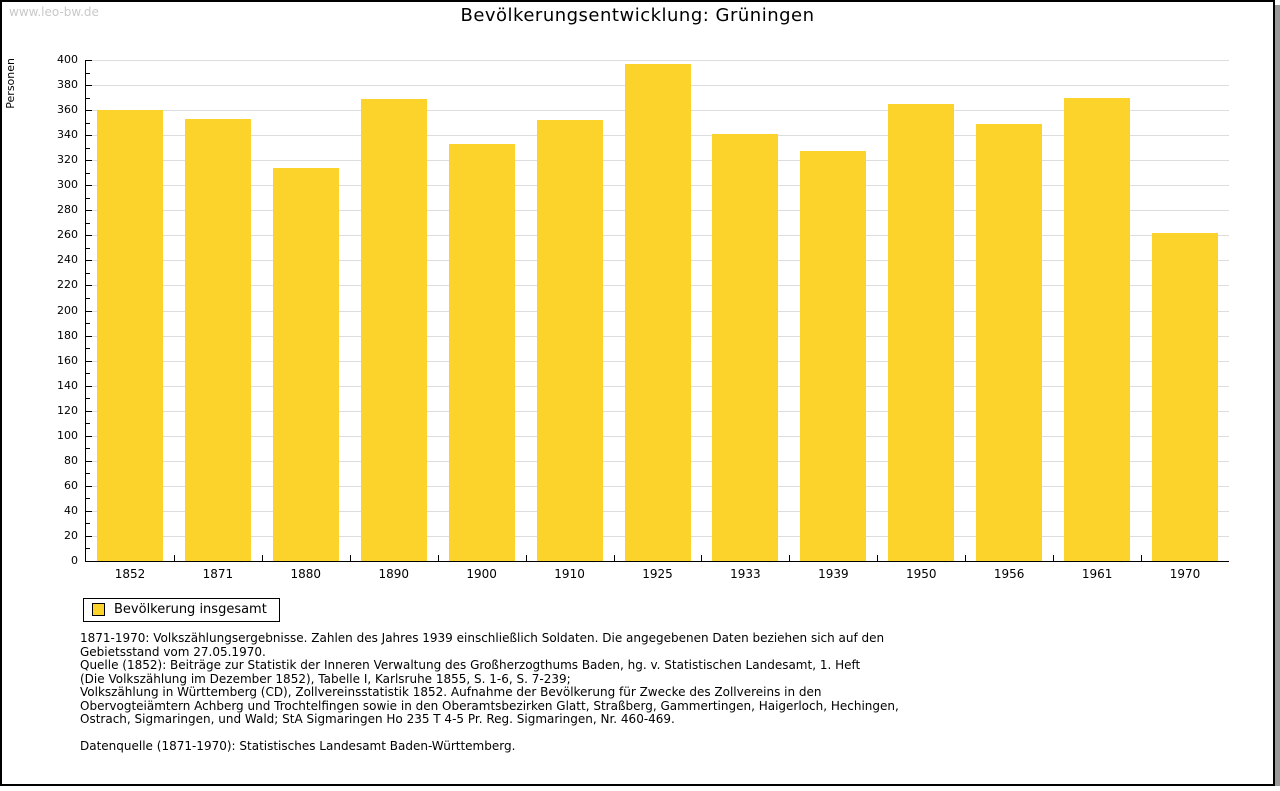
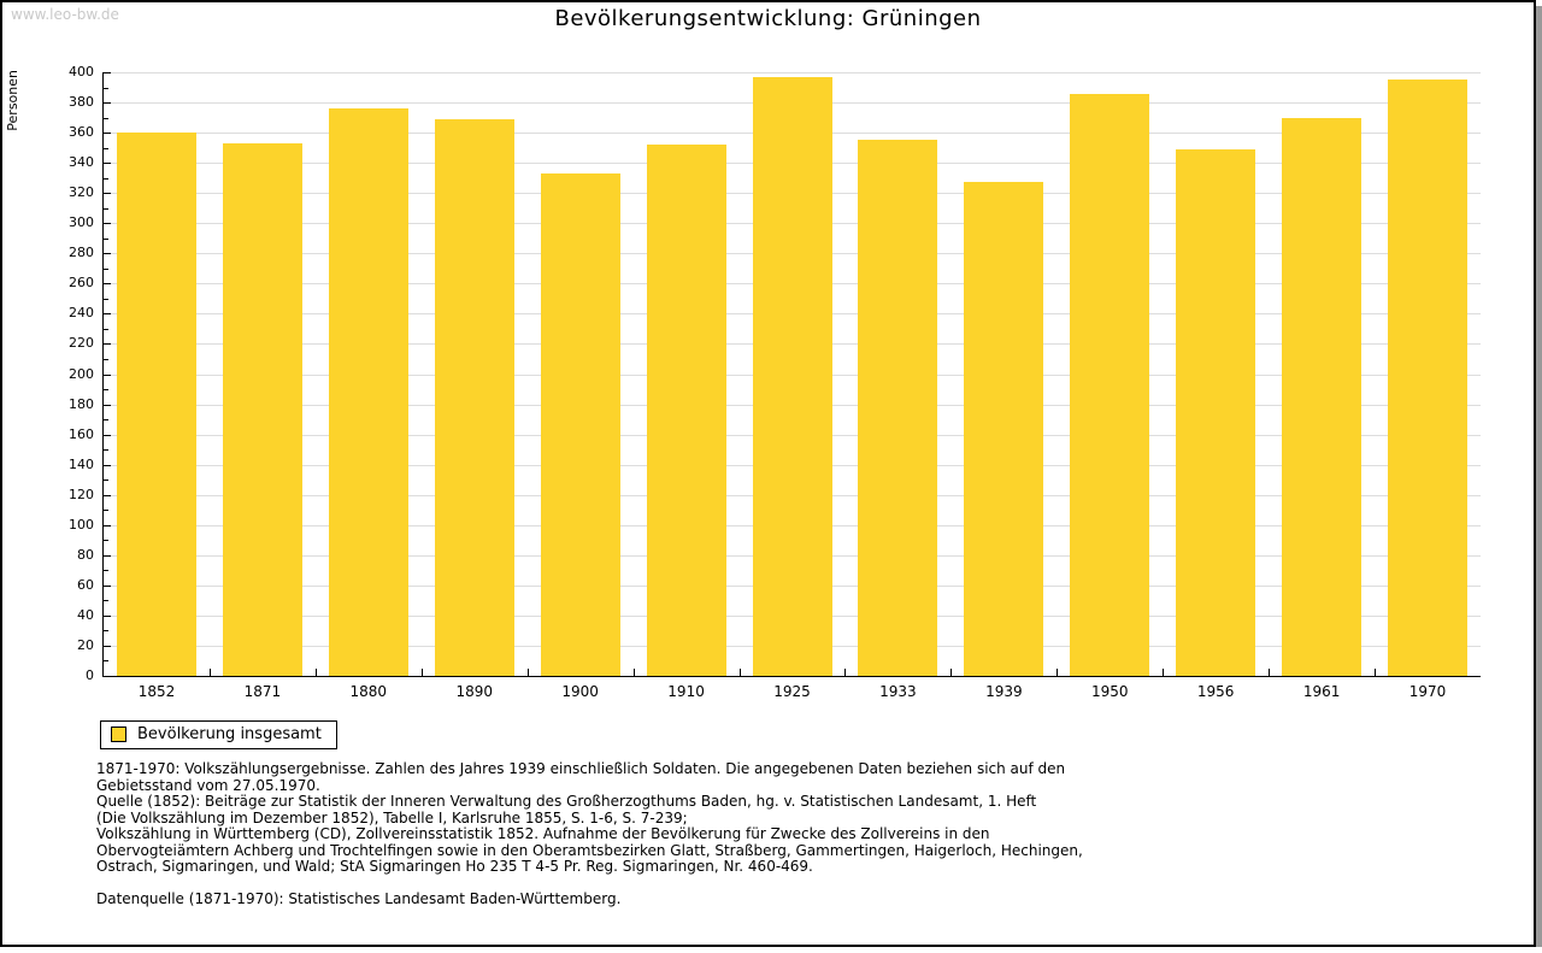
1880: 314 -> 376
1933: 341 -> 355
1950: 365 -> 386
1970: 262 -> 395
